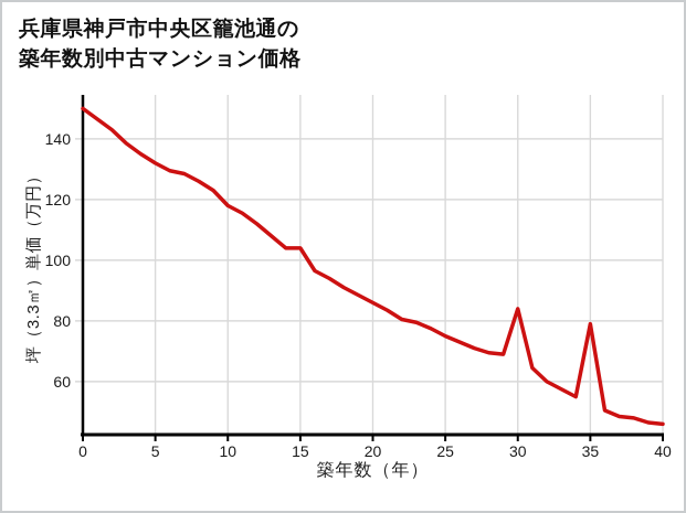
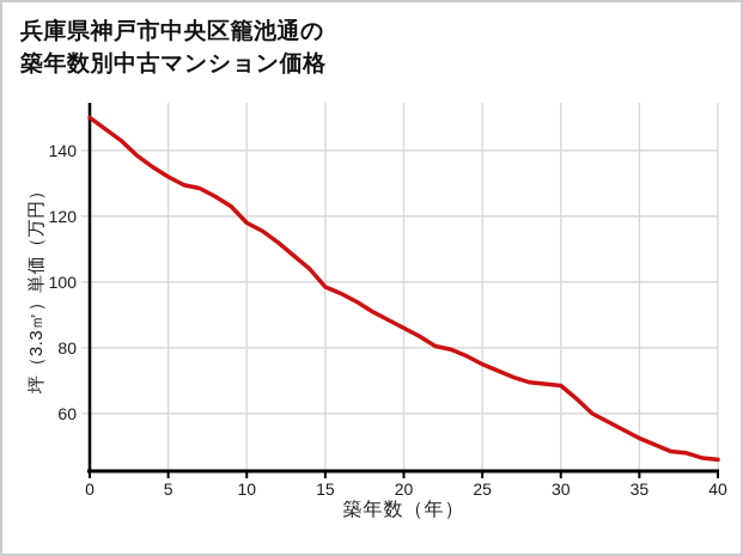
15: 104 -> 98
30: 84 -> 68
35: 79 -> 52
